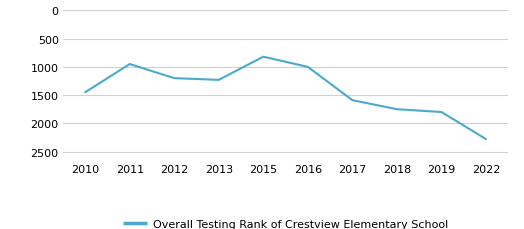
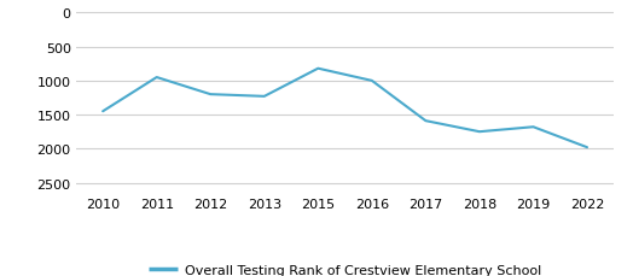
2019: 1800 -> 1680
2022: 2280 -> 1980
